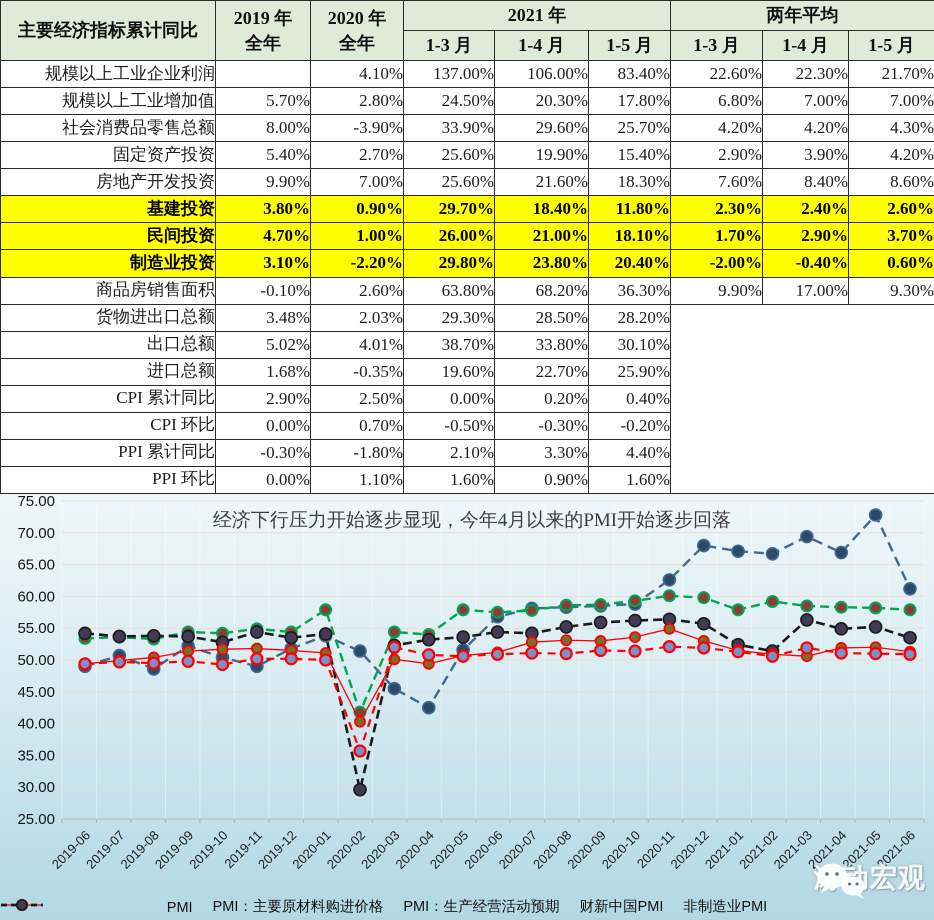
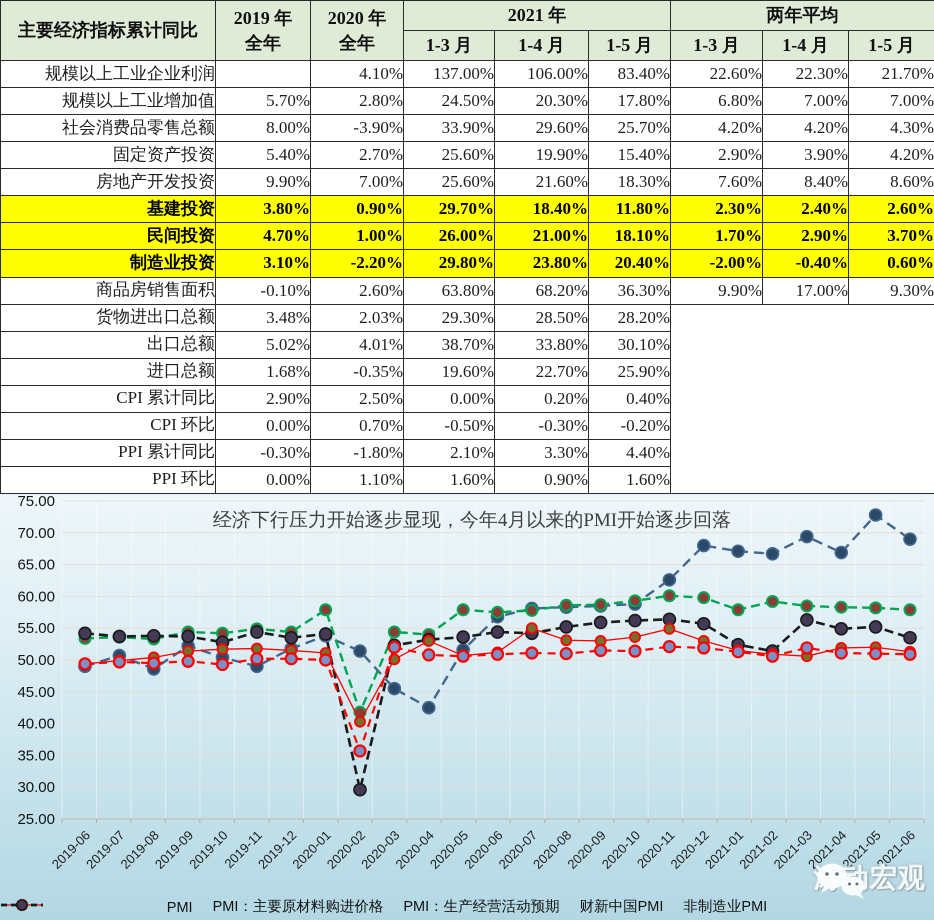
财新中国PMI/2020-04: 49 -> 53
财新中国PMI/2020-07: 53 -> 55
PMI：主要原材料购进价格/2021-06: 61 -> 69
